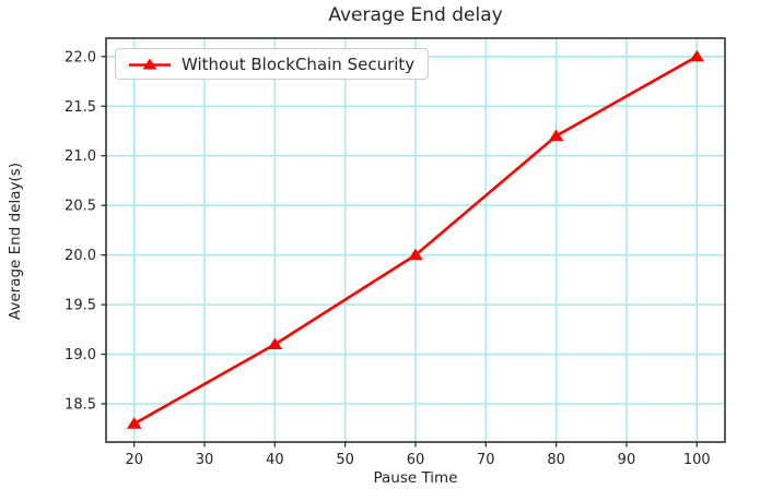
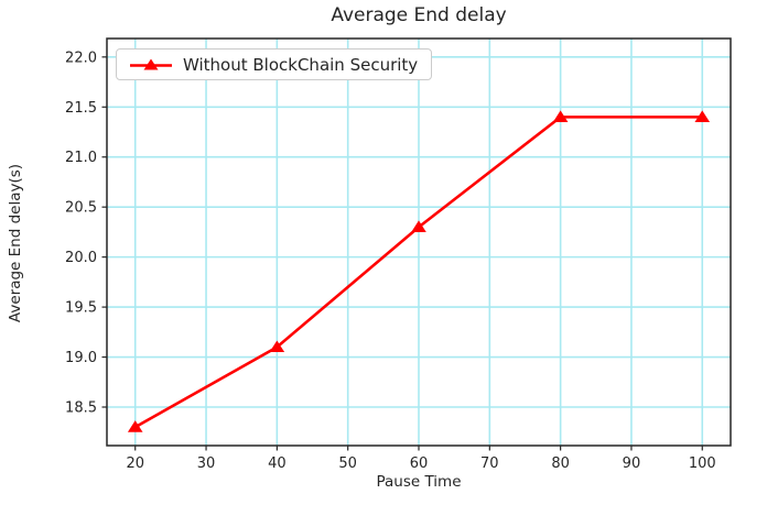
60: 20.0 -> 20.3
80: 21.2 -> 21.4
100: 22.0 -> 21.4
